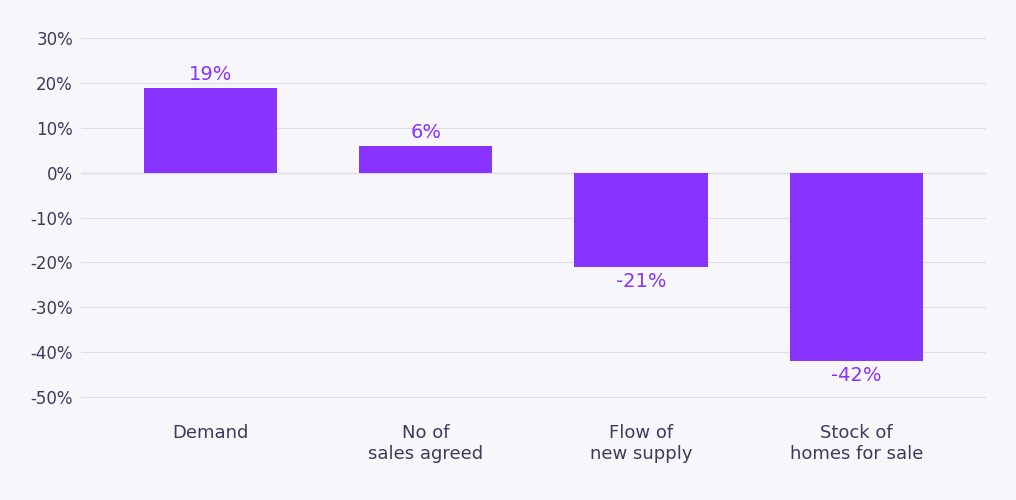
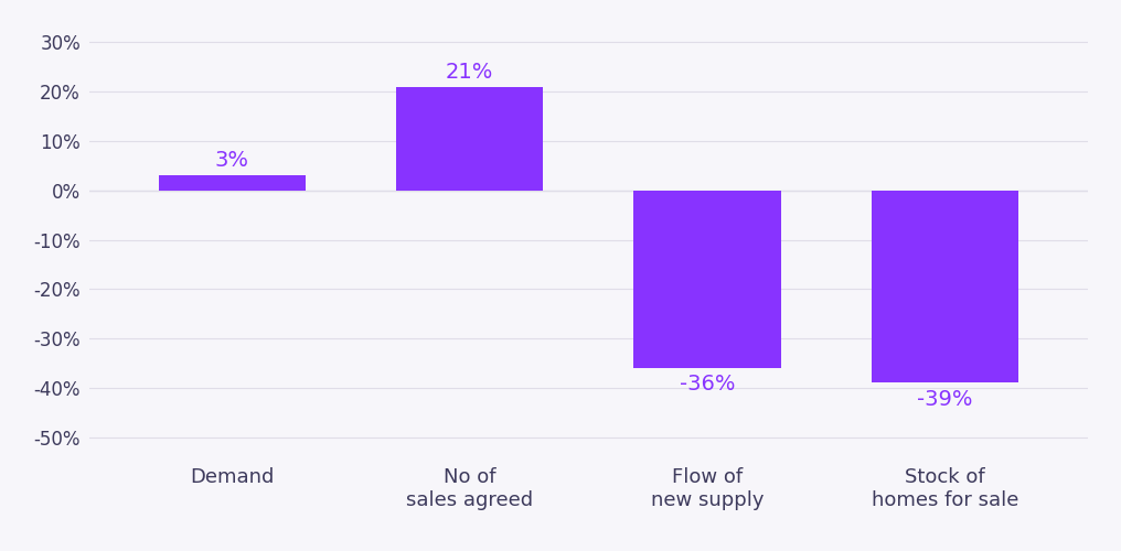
Demand: 19% -> 3%
No of sales agreed: 6% -> 21%
Flow of new supply: -21% -> -36%
Stock of homes for sale: -42% -> -39%
